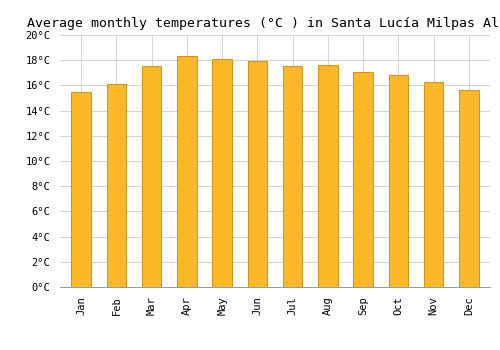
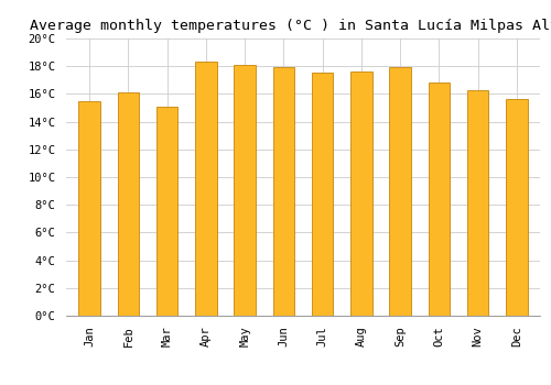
Mar: 17.5°C -> 15.1°C
Sep: 17.1°C -> 17.9°C
